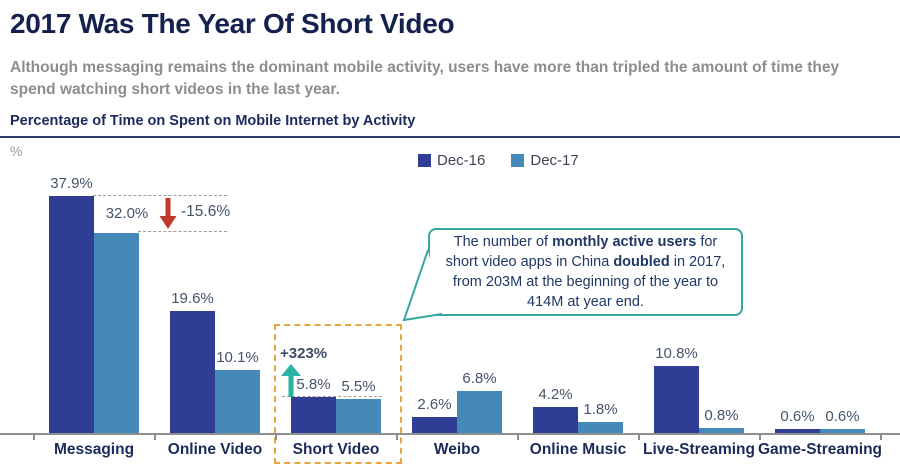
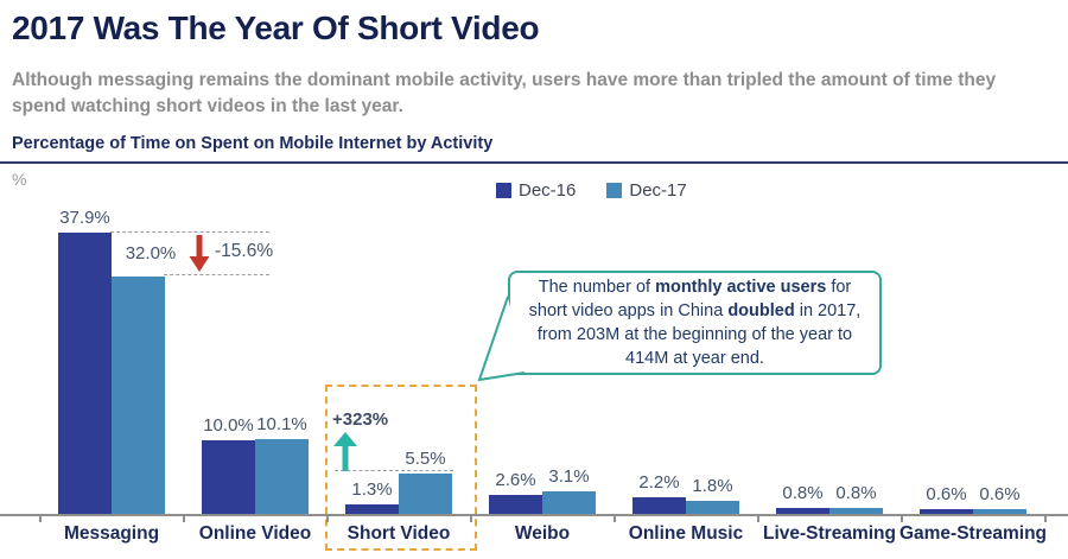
Dec-16/Online Video: 19.6% -> 10.0%
Dec-16/Short Video: 5.8% -> 1.3%
Dec-17/Weibo: 6.8% -> 3.1%
Dec-16/Online Music: 4.2% -> 2.2%
Dec-16/Live-Streaming: 10.8% -> 0.8%
